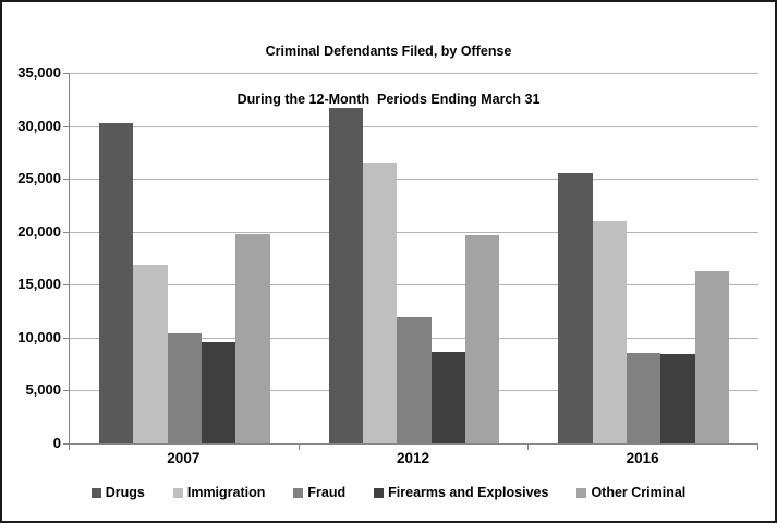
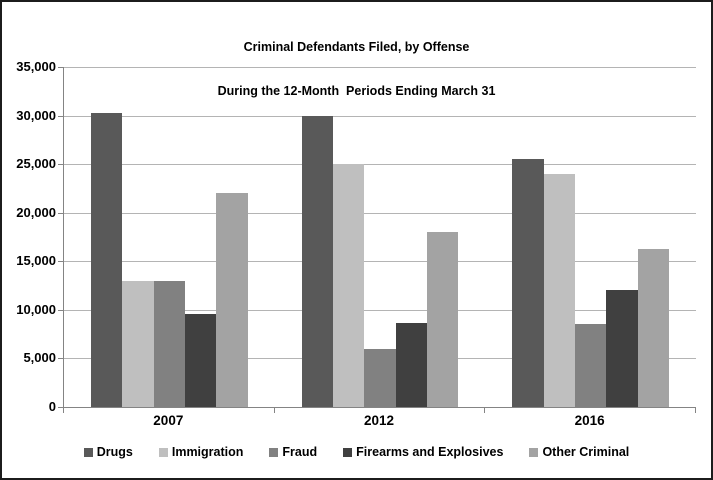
Immigration/2007: 17000 -> 13000
Fraud/2007: 10000 -> 13000
Other Criminal/2007: 20000 -> 22000
Drugs/2012: 32000 -> 30000
Immigration/2012: 26000 -> 25000
Fraud/2012: 12000 -> 6000
Other Criminal/2012: 20000 -> 18000
Immigration/2016: 21000 -> 24000
Firearms and Explosives/2016: 8000 -> 12000
